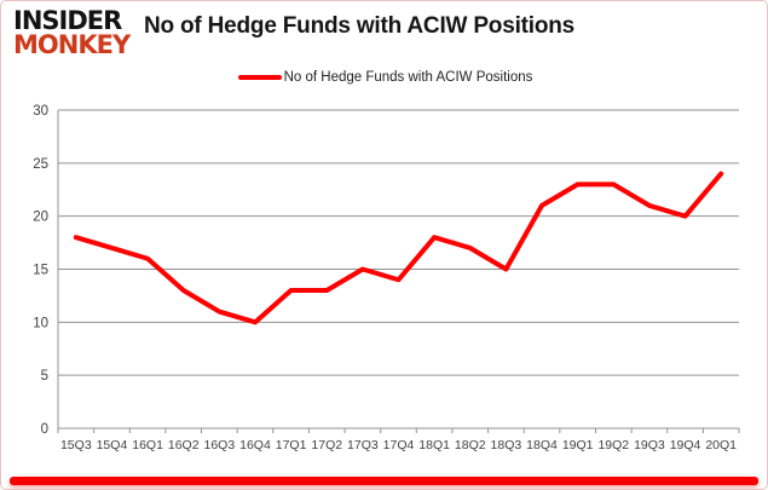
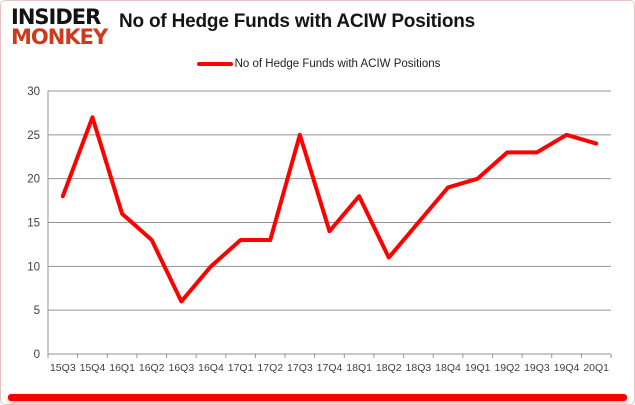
15Q4: 17 -> 27
16Q3: 11 -> 6
17Q3: 15 -> 25
18Q2: 17 -> 11
18Q4: 21 -> 19
19Q1: 23 -> 20
19Q3: 21 -> 23
19Q4: 20 -> 25
